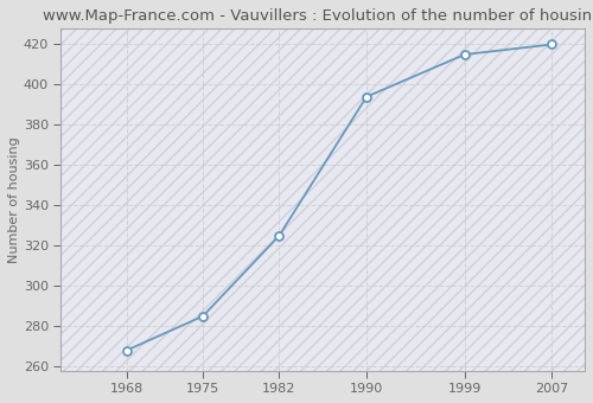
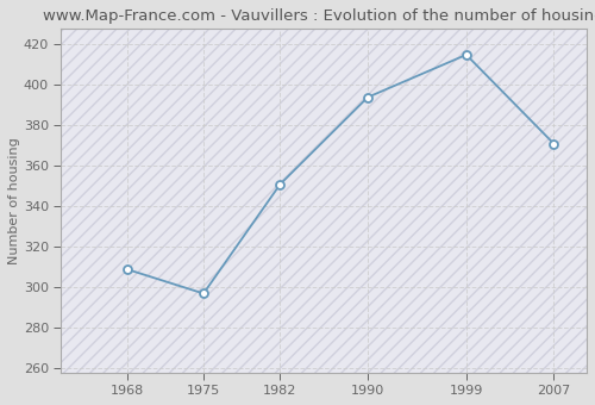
1968: 268 -> 309
1975: 285 -> 297
1982: 325 -> 351
2007: 420 -> 371
